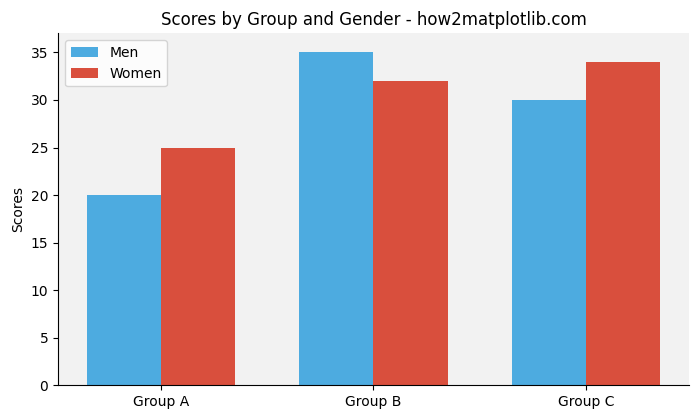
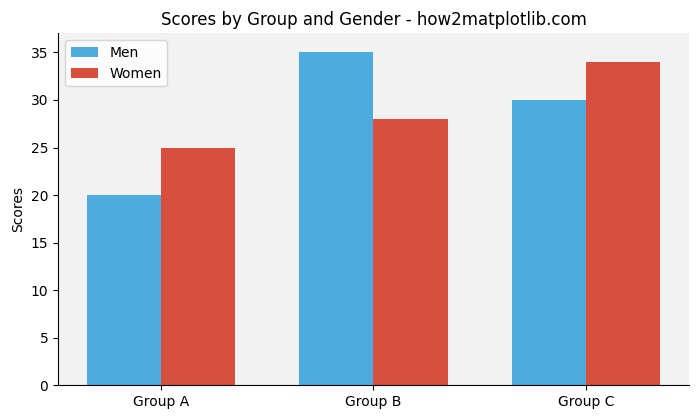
Women/Group B: 32 -> 28
